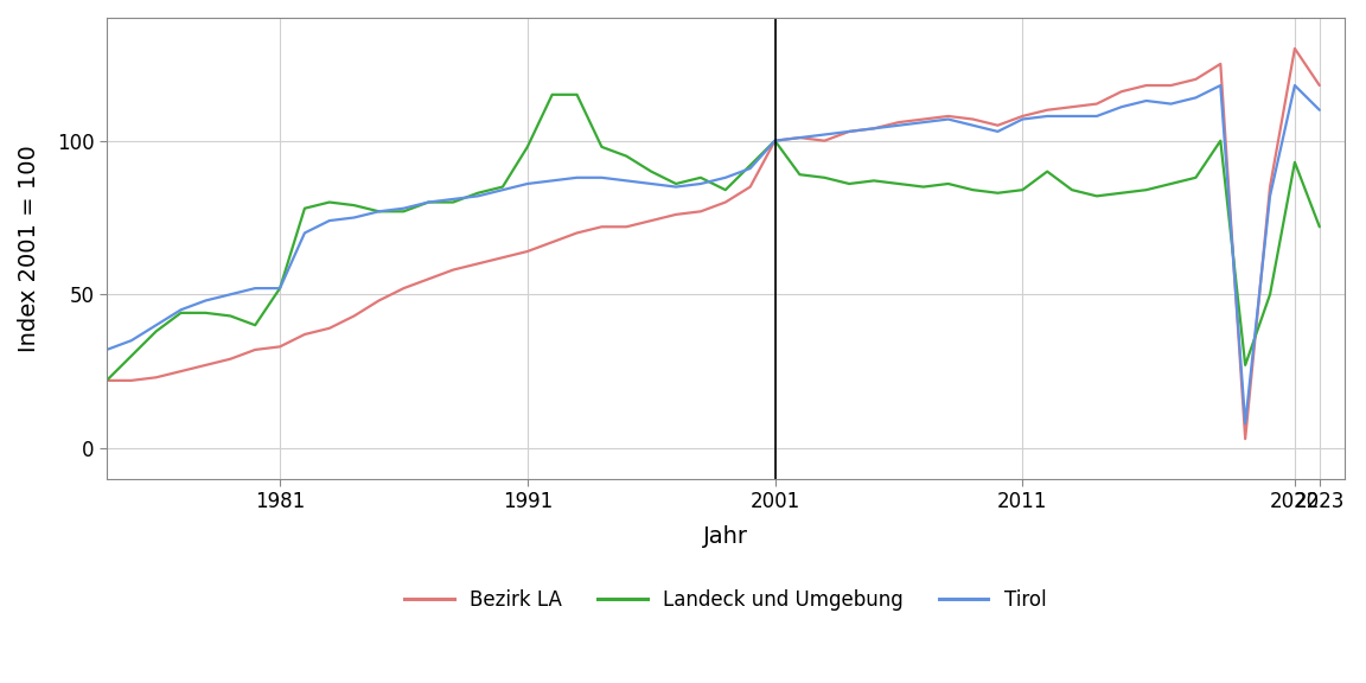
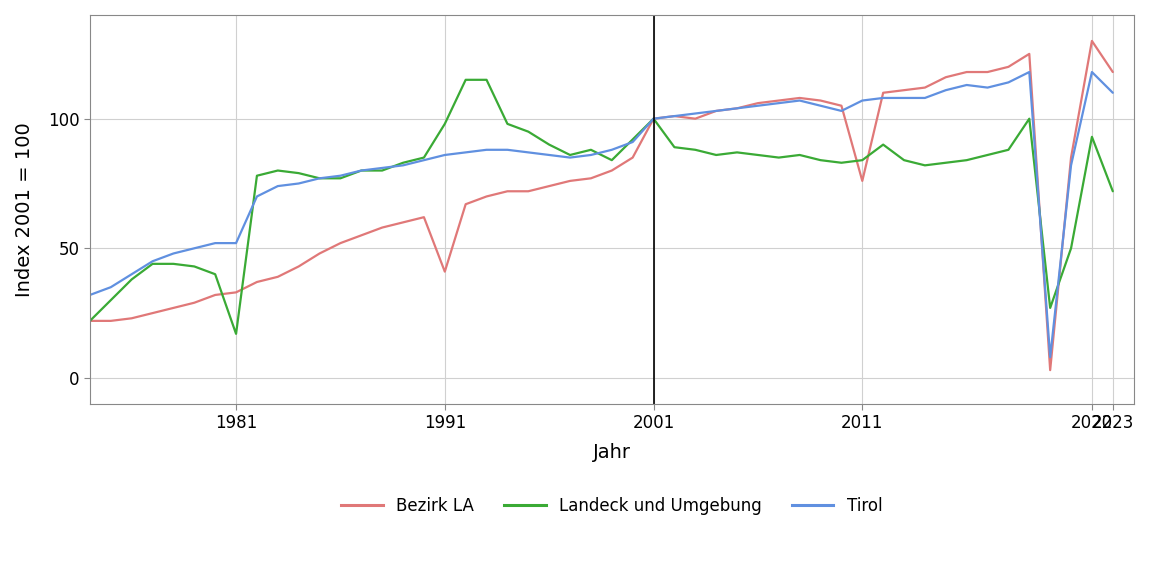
Landeck und Umgebung/1981: 52 -> 17
Bezirk LA/1991: 64 -> 41
Bezirk LA/2011: 108 -> 76
